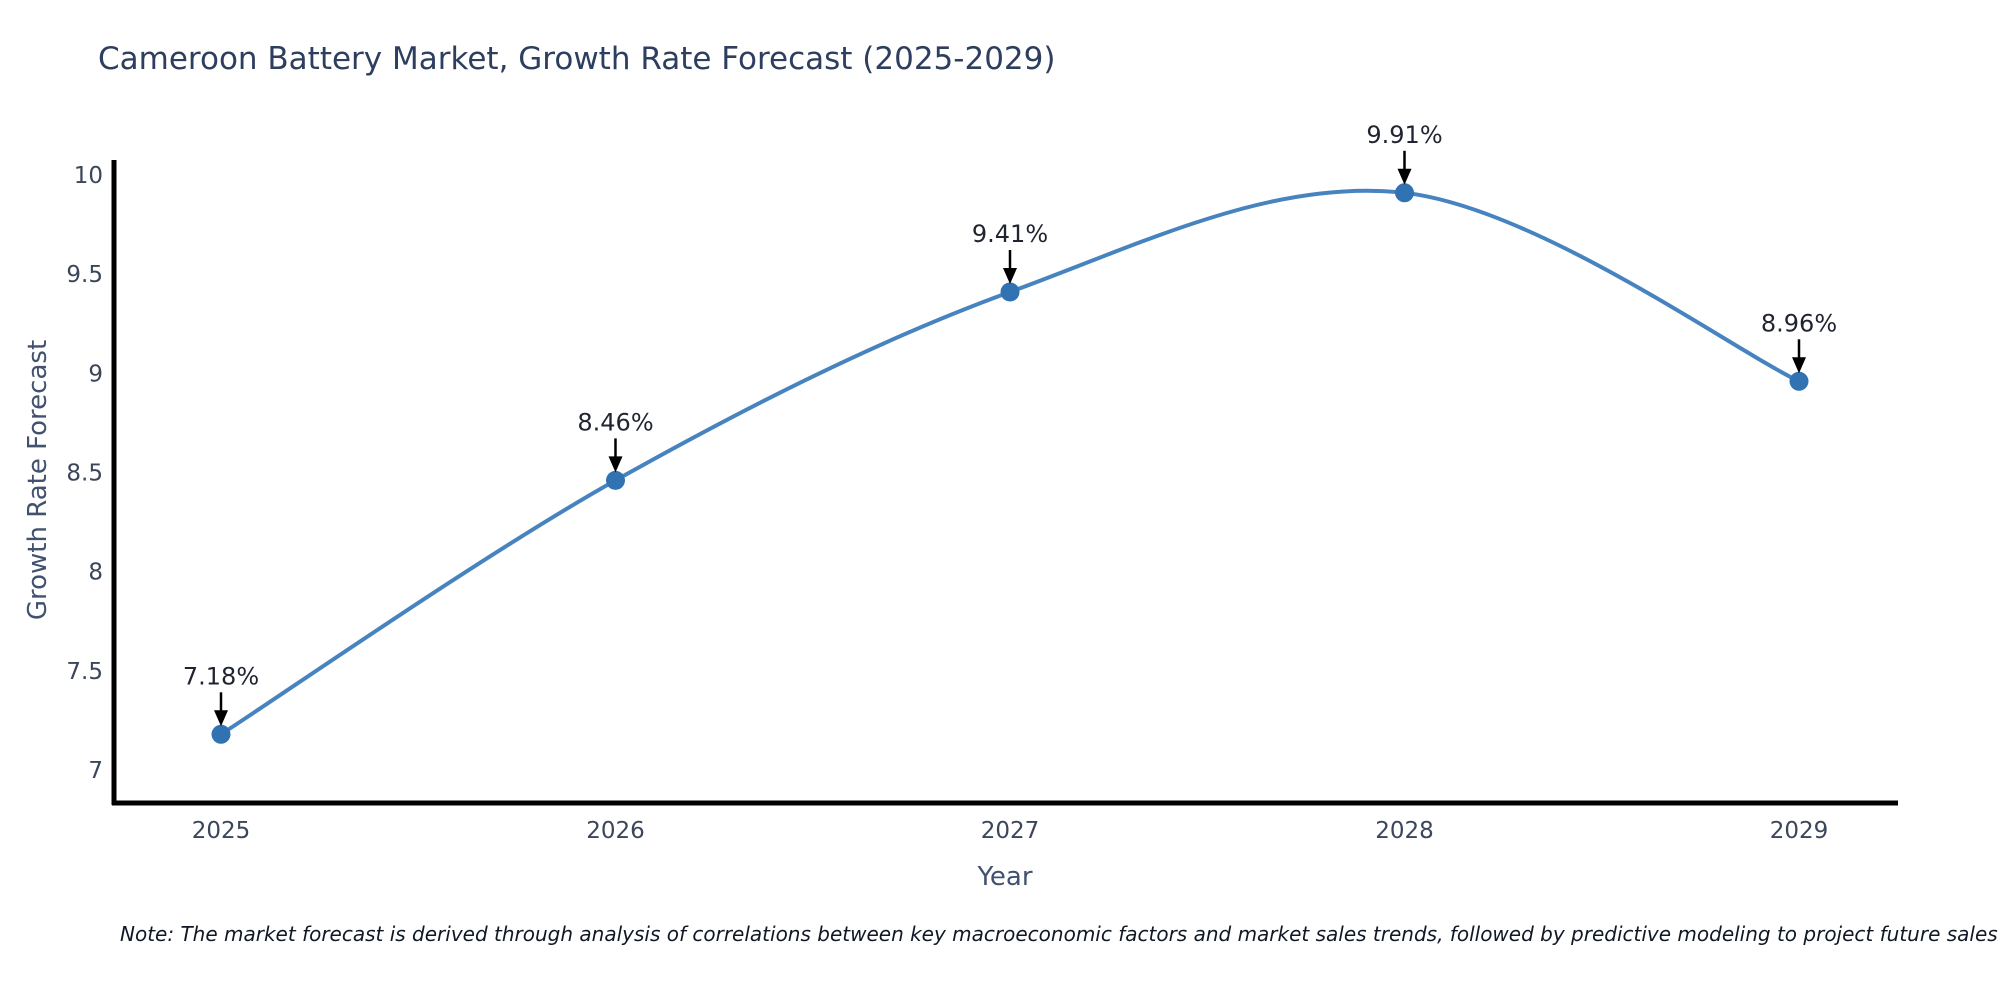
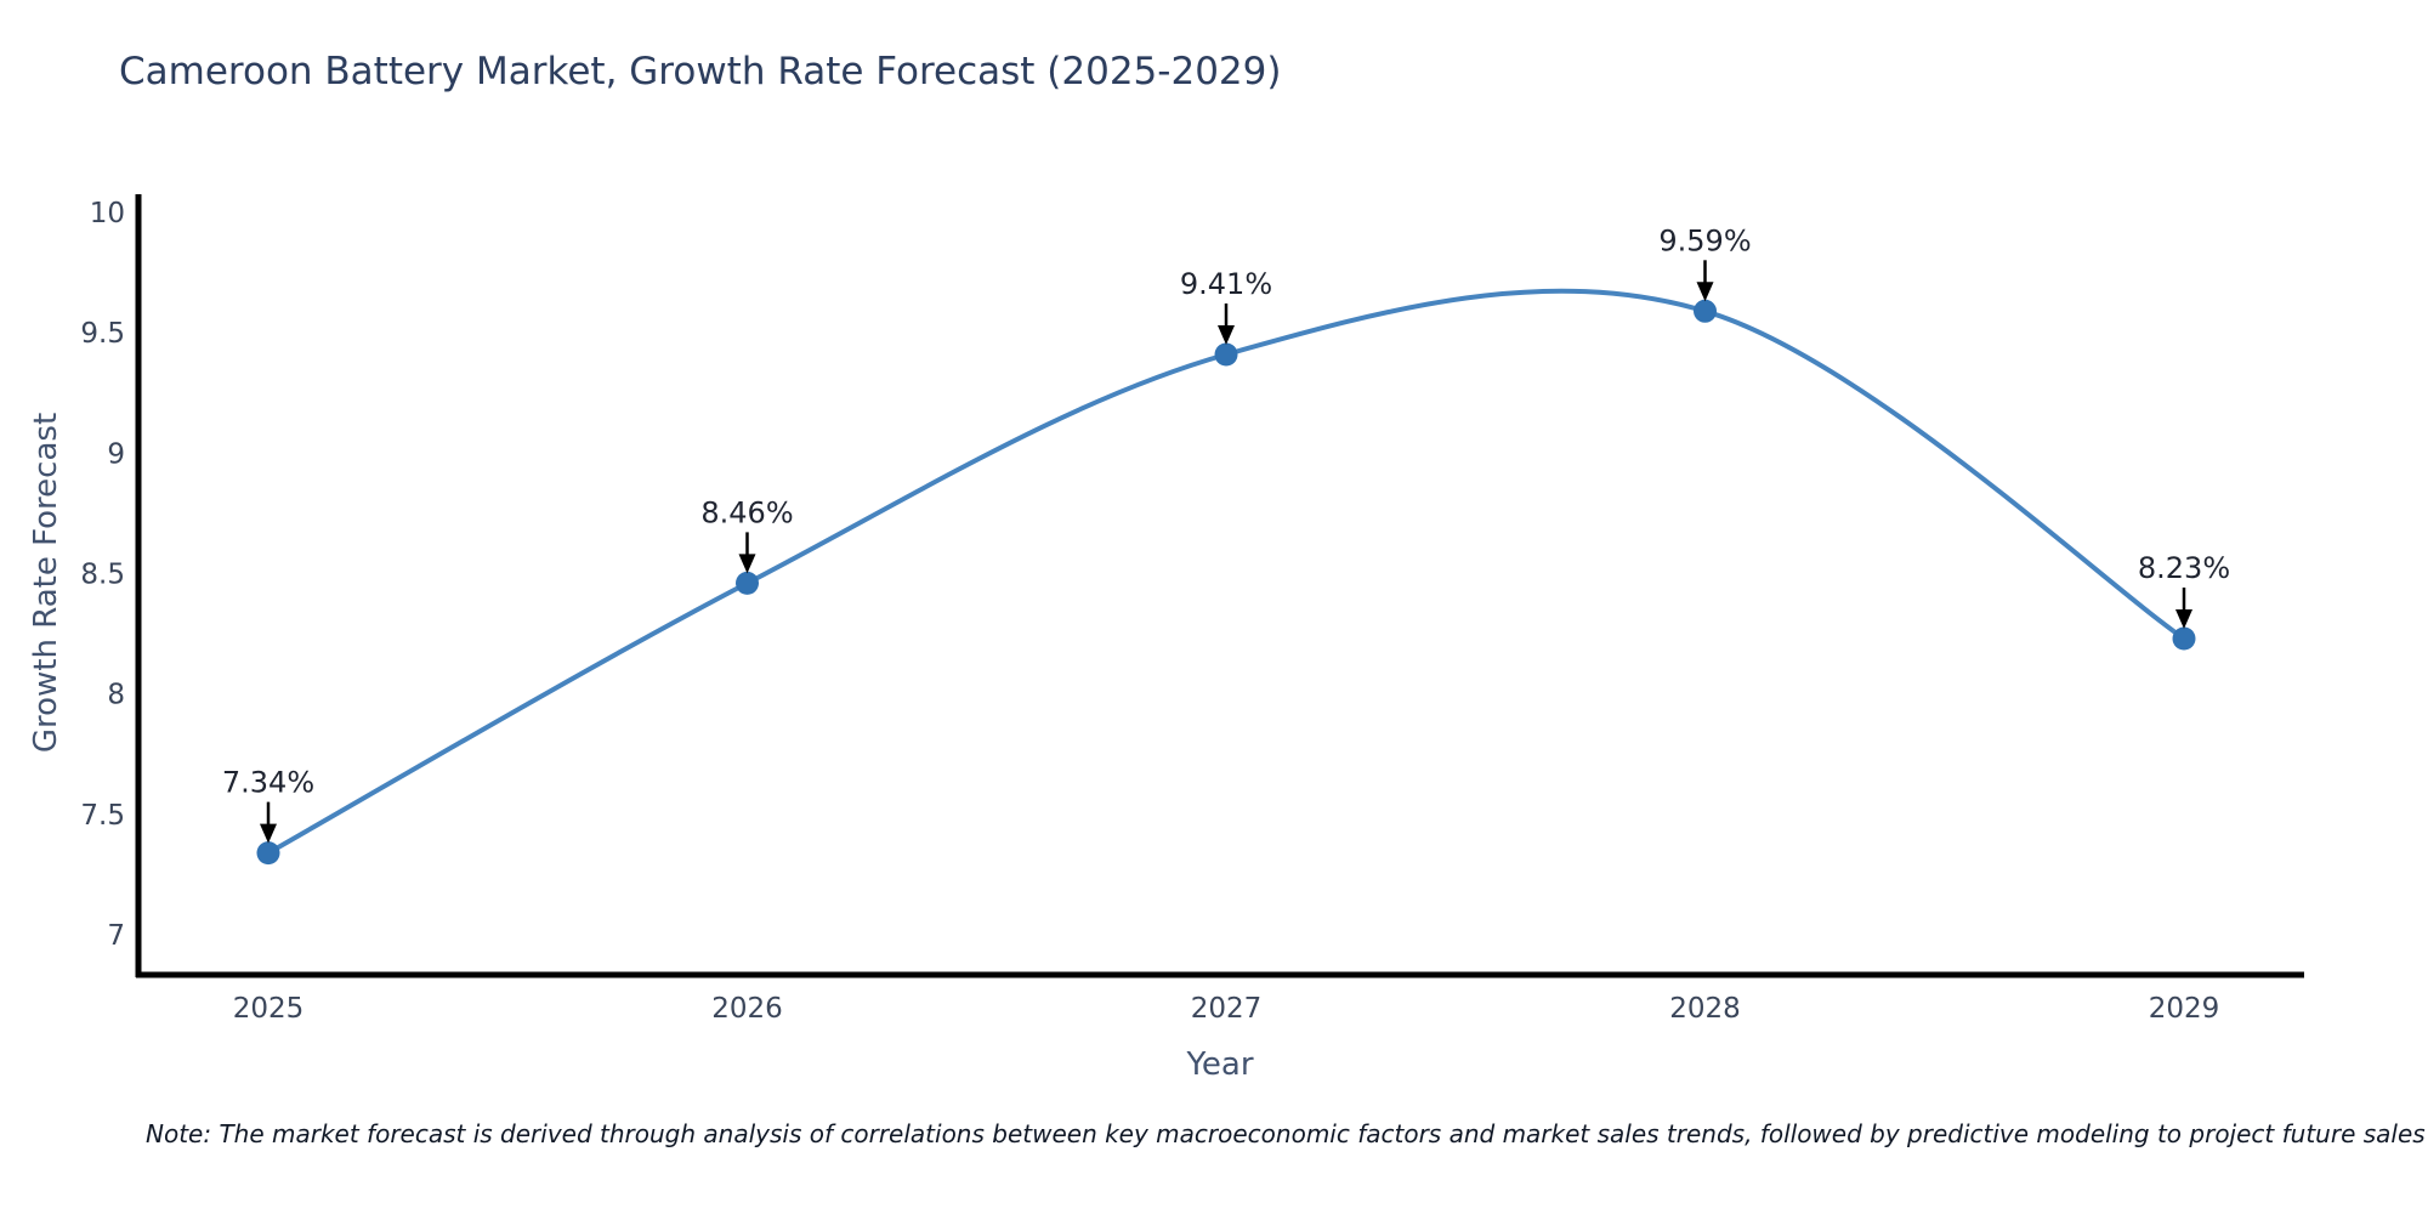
2025: 7.18% -> 7.34%
2028: 9.91% -> 9.59%
2029: 8.96% -> 8.23%
